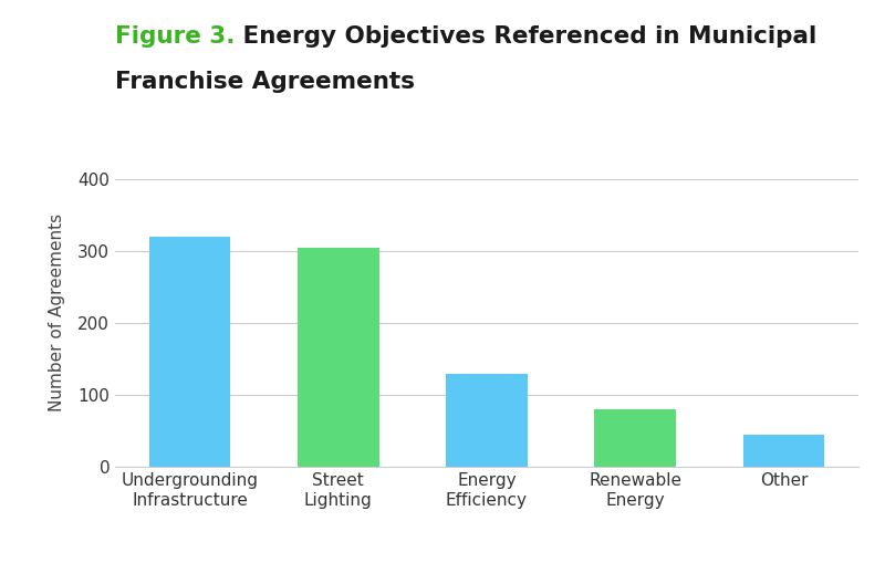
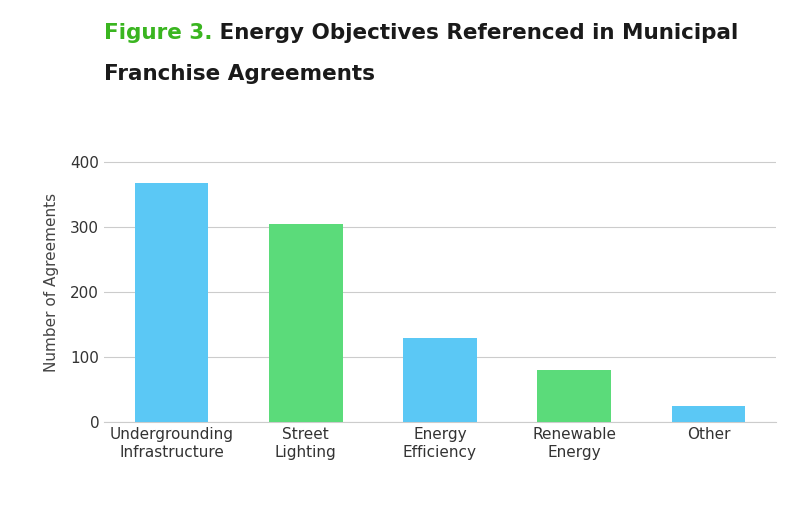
Undergrounding Infrastructure: 320 -> 368
Other: 45 -> 26
